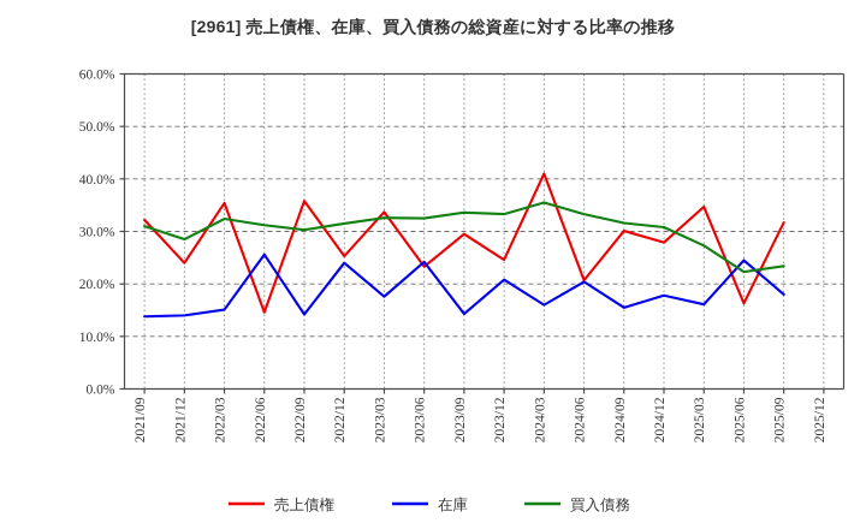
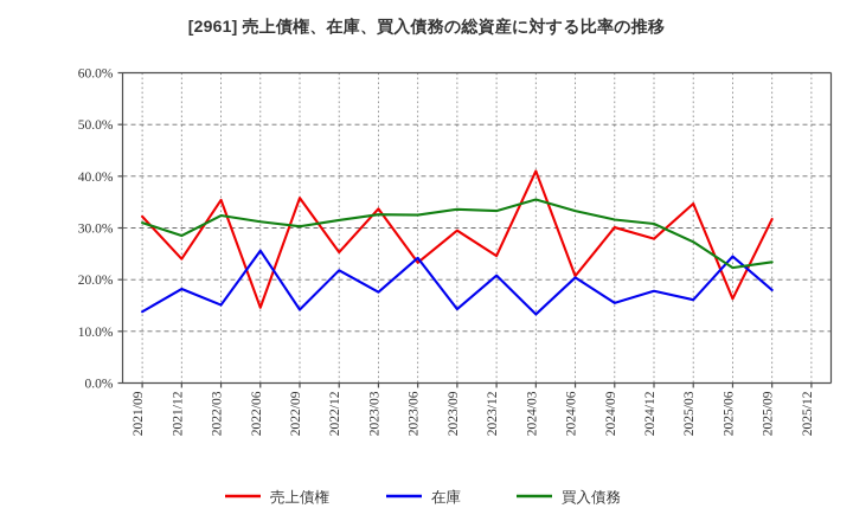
在庫/2021/12: 14% -> 18%
在庫/2022/12: 24% -> 22%
在庫/2024/03: 16% -> 13%
